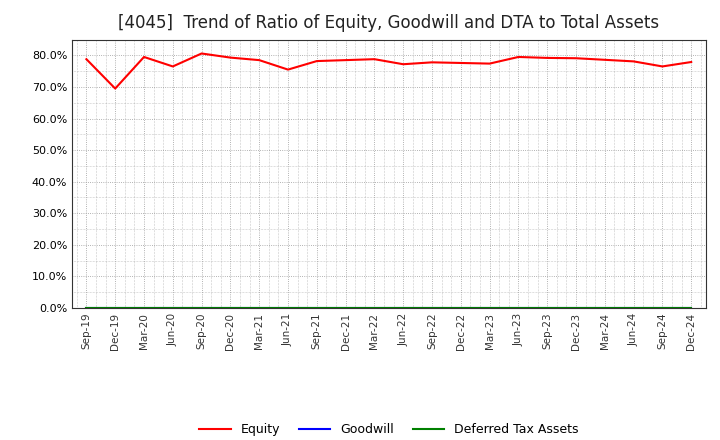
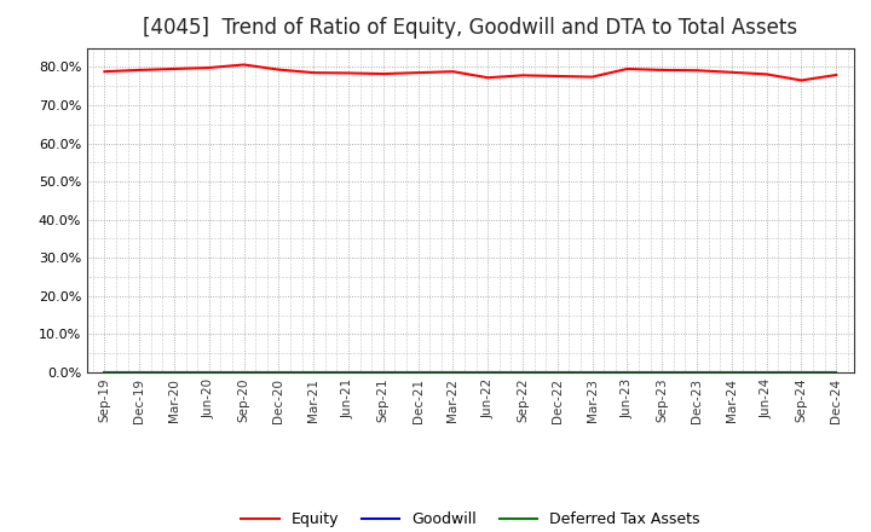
Equity/Dec-19: 69.5% -> 79.2%
Equity/Jun-20: 76.5% -> 79.8%
Equity/Jun-21: 75.5% -> 78.4%
